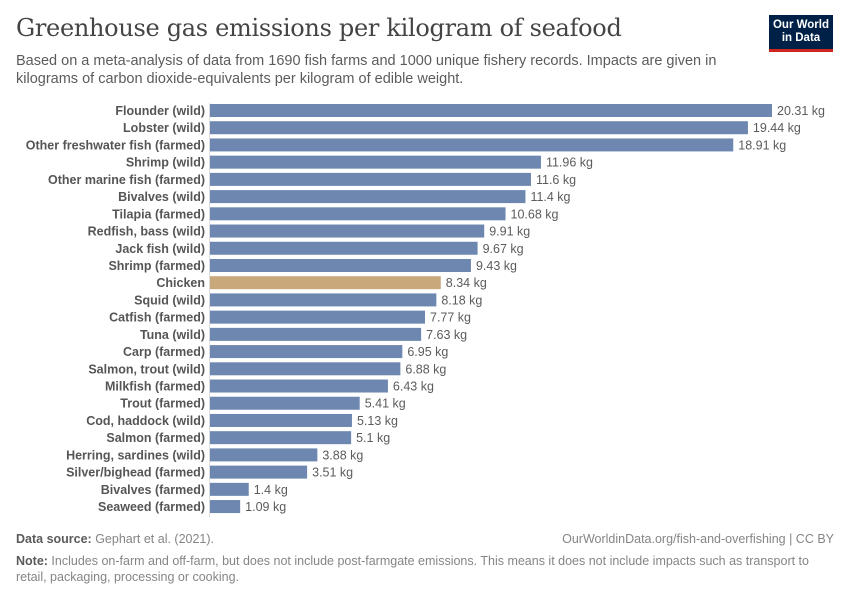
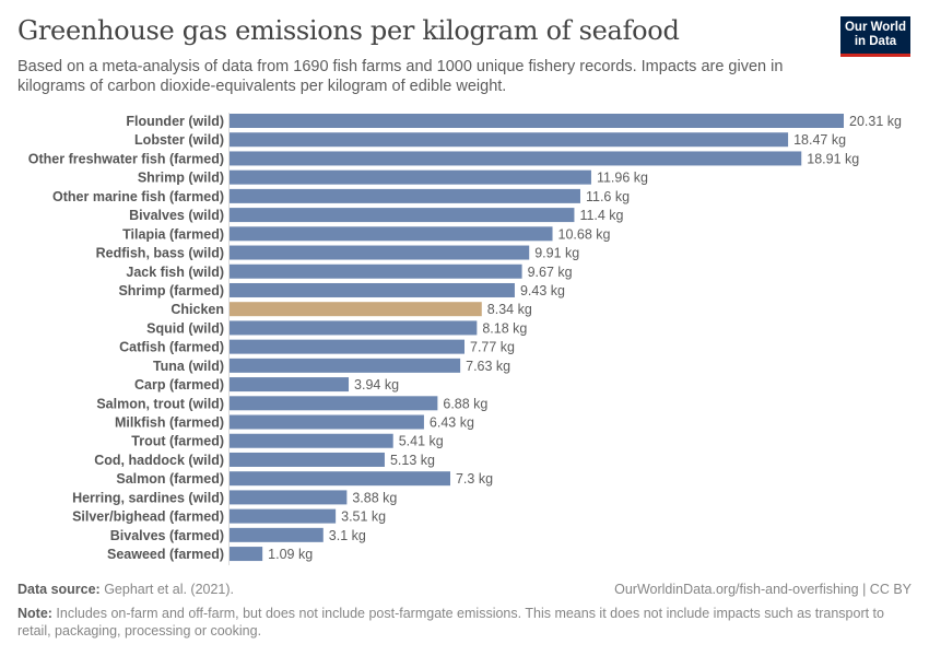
Lobster (wild): 19.44 -> 18.47
Carp (farmed): 6.95 -> 3.94
Salmon (farmed): 5.1 -> 7.3
Bivalves (farmed): 1.4 -> 3.1
